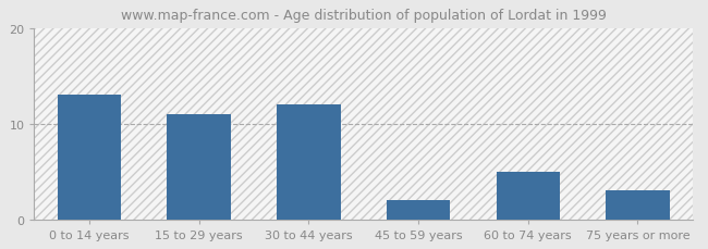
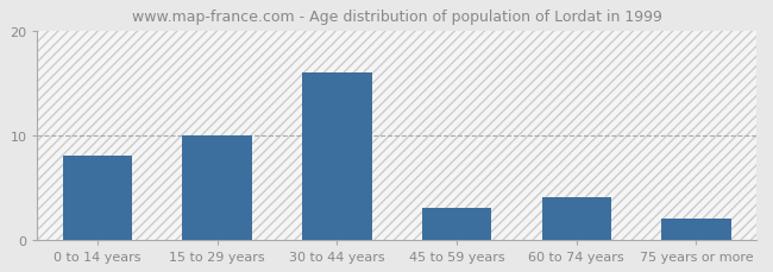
0 to 14 years: 13 -> 8
15 to 29 years: 11 -> 10
30 to 44 years: 12 -> 16
45 to 59 years: 2 -> 3
60 to 74 years: 5 -> 4
75 years or more: 3 -> 2
